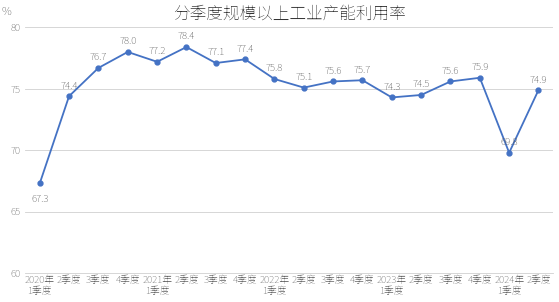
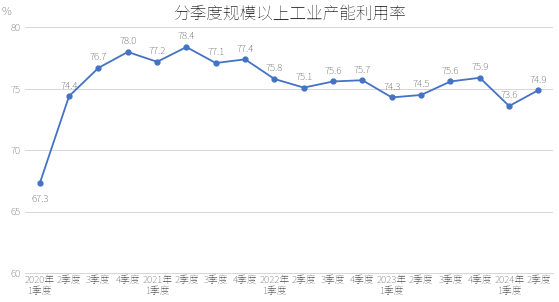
2024年 1季度: 69.8 -> 73.6
